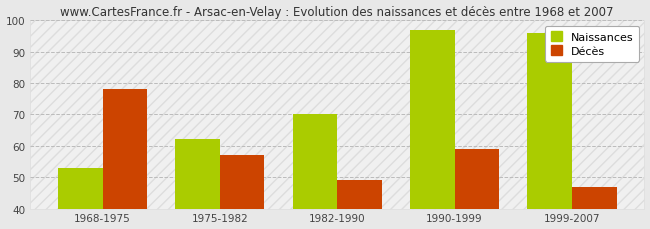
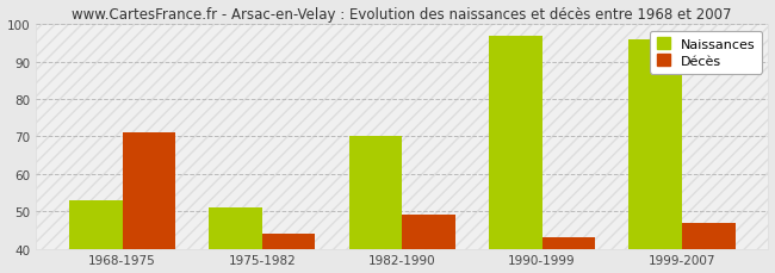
Décès/1968-1975: 78 -> 71
Naissances/1975-1982: 62 -> 51
Décès/1975-1982: 57 -> 44
Décès/1990-1999: 59 -> 43
